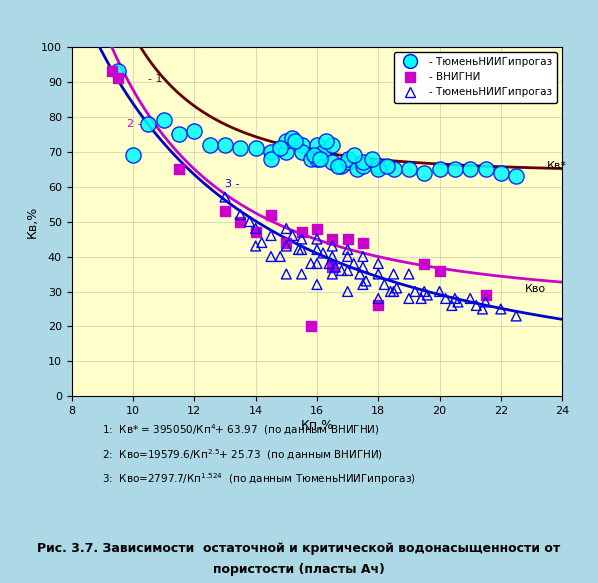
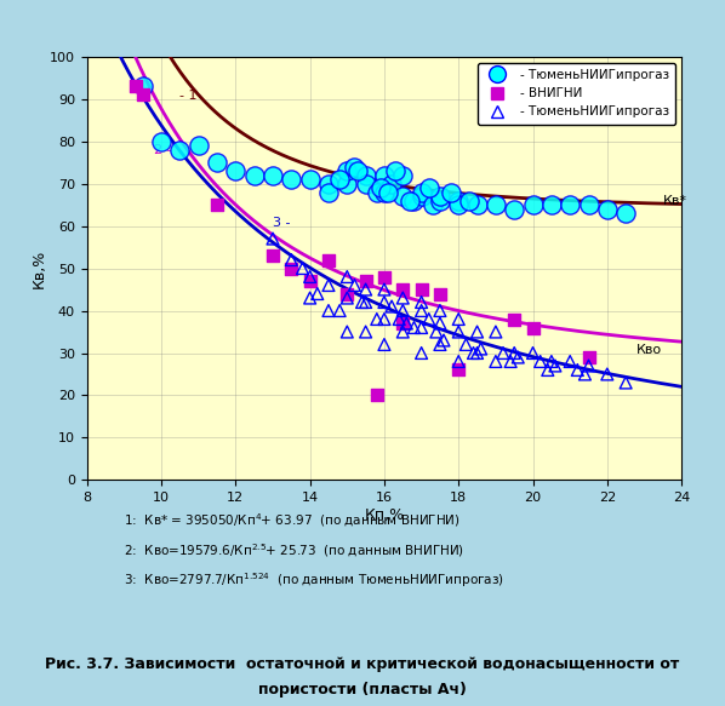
- ТюменьНИИГипрогаз/10: 69 -> 80
- ТюменьНИИГипрогаз/12: 76 -> 73
